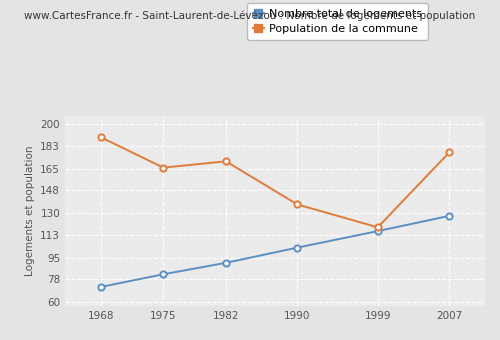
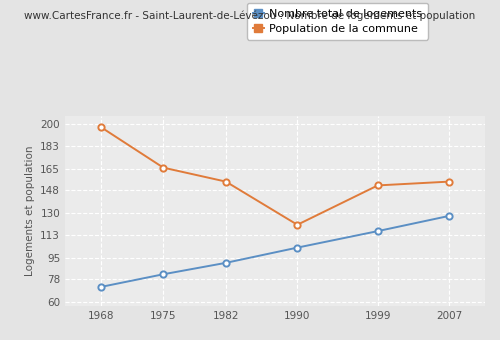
Population de la commune/1968: 190 -> 198
Population de la commune/1982: 171 -> 155
Population de la commune/1990: 137 -> 121
Population de la commune/1999: 119 -> 152
Population de la commune/2007: 178 -> 155
